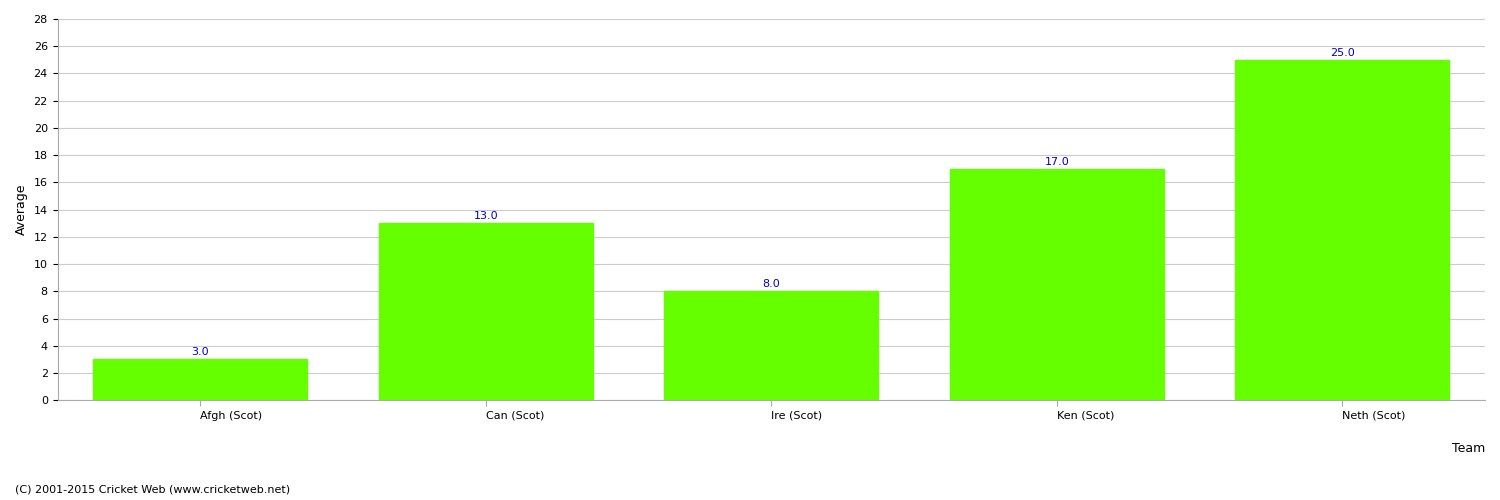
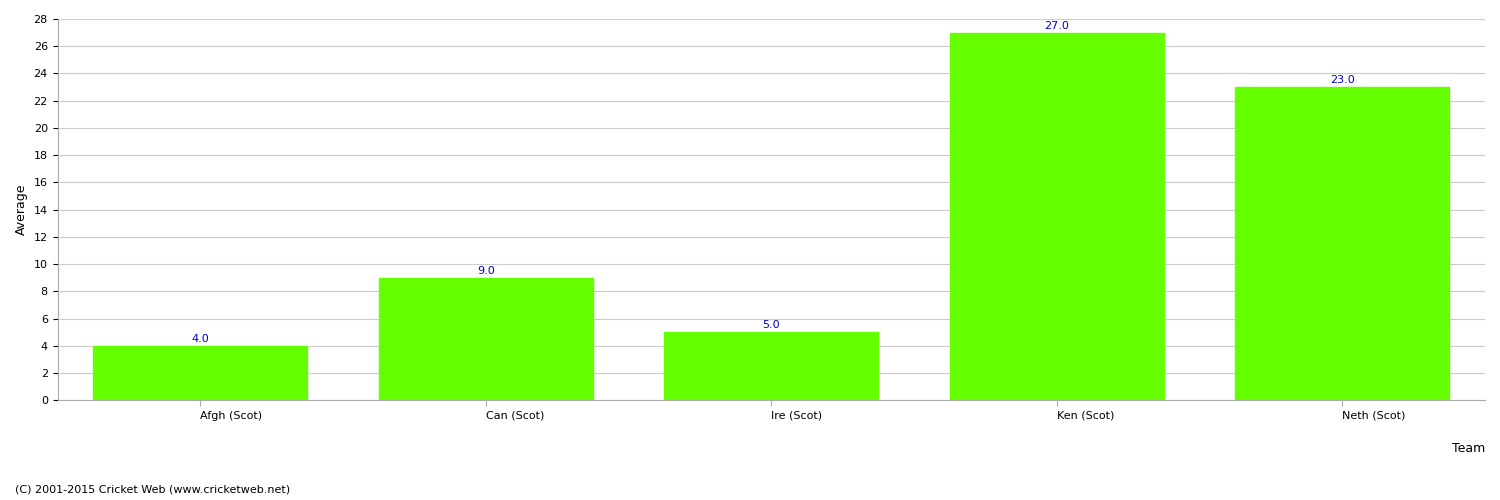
Afgh (Scot): 3.0 -> 4.0
Can (Scot): 13.0 -> 9.0
Ire (Scot): 8.0 -> 5.0
Ken (Scot): 17.0 -> 27.0
Neth (Scot): 25.0 -> 23.0
